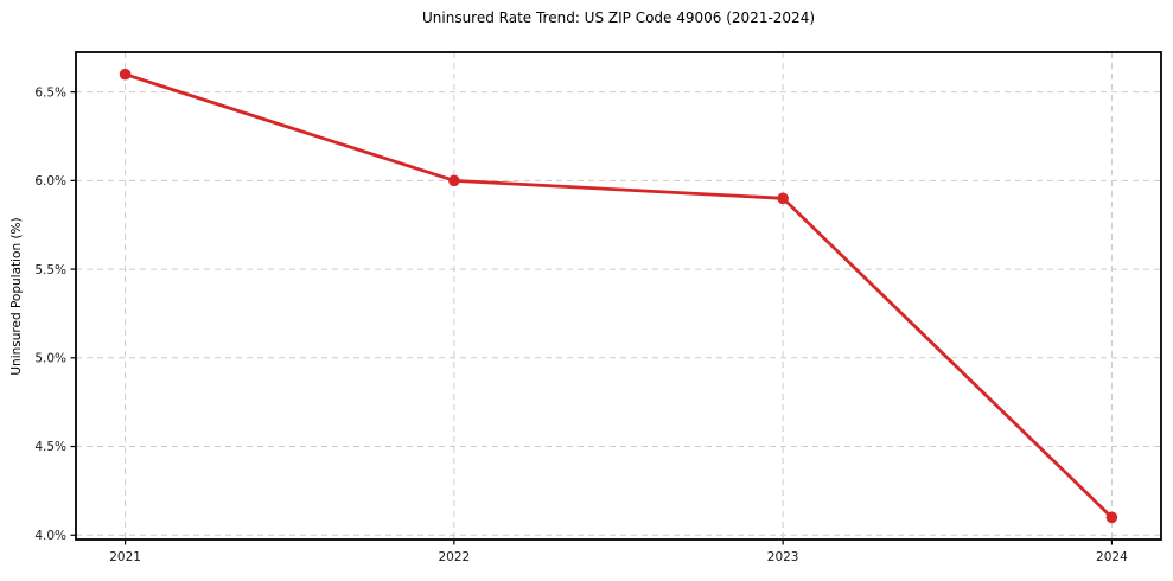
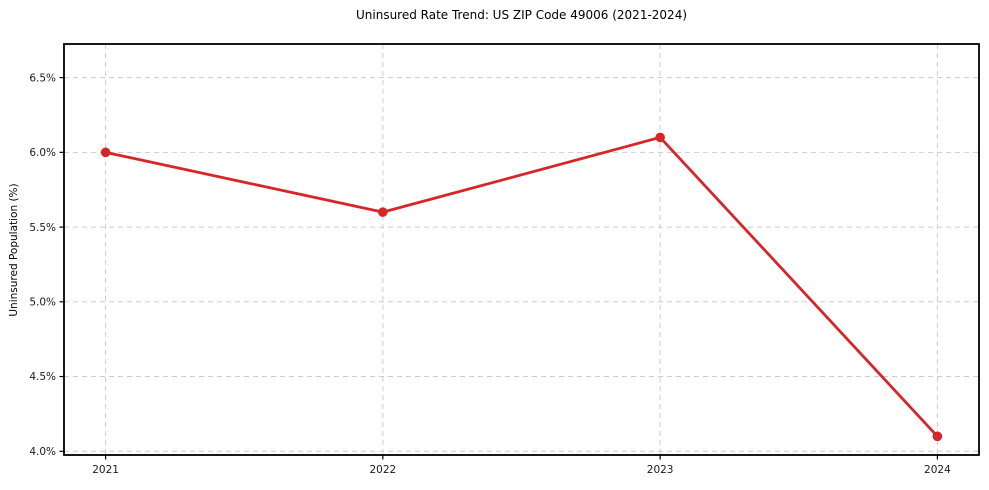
2021: 6.6% -> 6.0%
2022: 6.0% -> 5.6%
2023: 5.9% -> 6.1%
